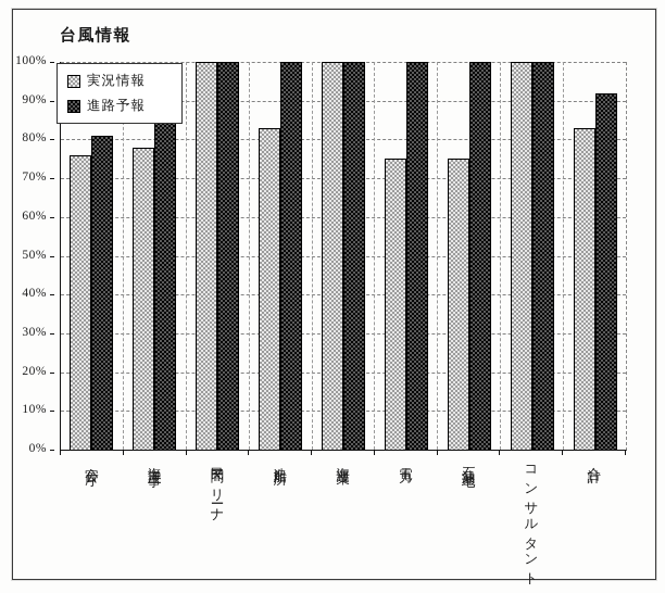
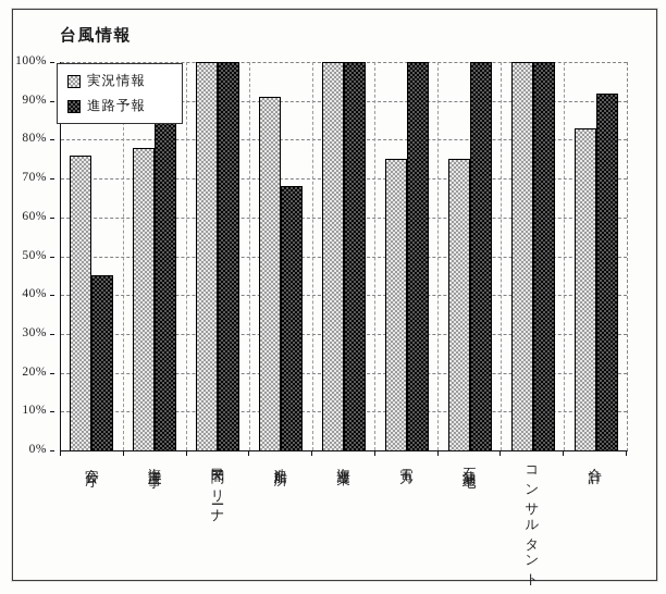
進路予報/官公庁: 81% -> 45%
実況情報/造船所: 83% -> 91%
進路予報/造船所: 100% -> 68%
